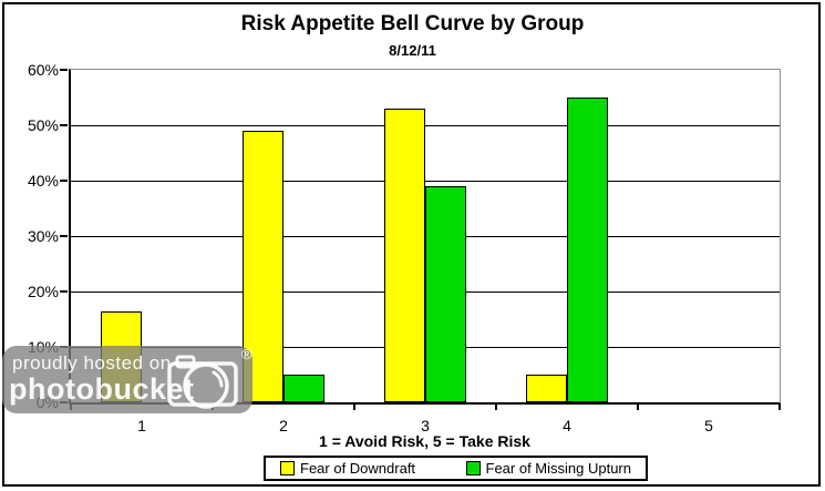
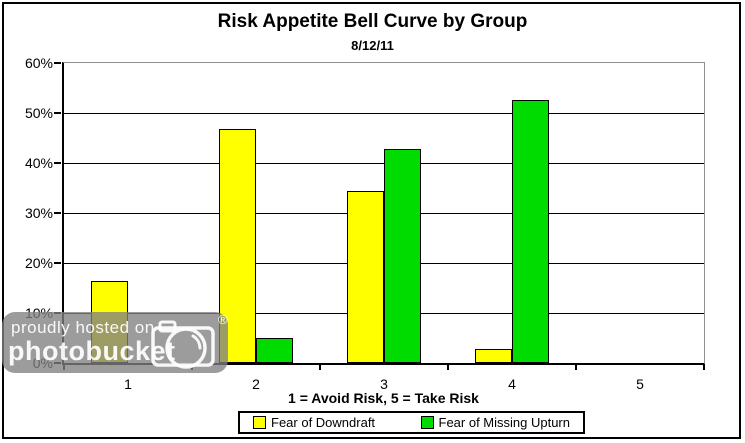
Fear of Downdraft/2: 49% -> 47%
Fear of Downdraft/3: 53% -> 34%
Fear of Missing Upturn/3: 39% -> 43%
Fear of Downdraft/4: 5% -> 3%
Fear of Missing Upturn/4: 55% -> 53%
